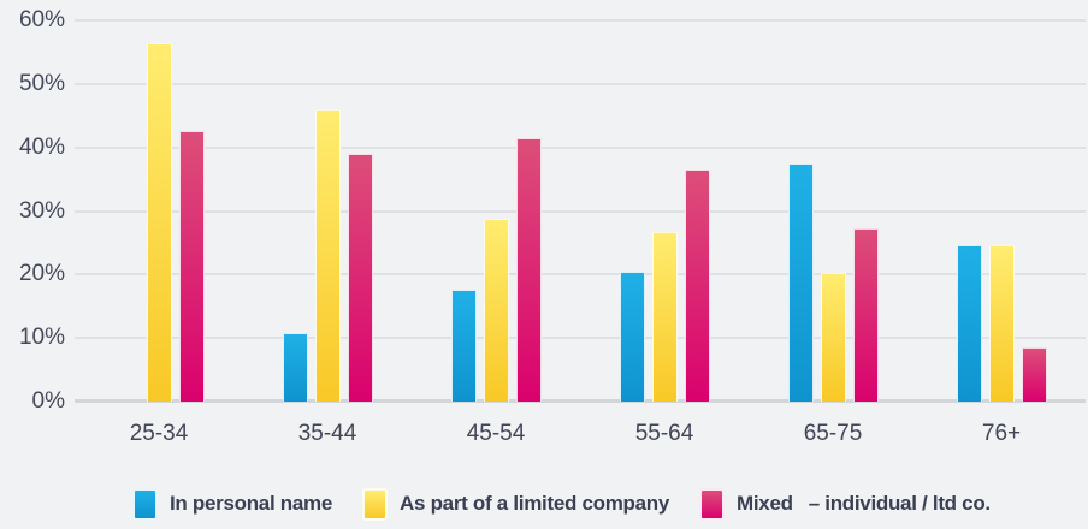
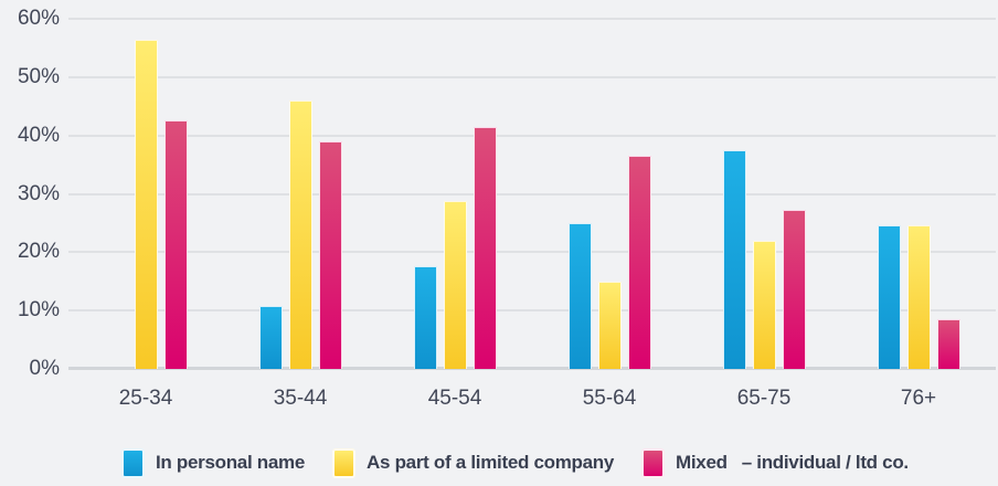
In personal name/55-64: 20% -> 25%
As part of a limited company/55-64: 27% -> 15%
As part of a limited company/65-75: 20% -> 22%
